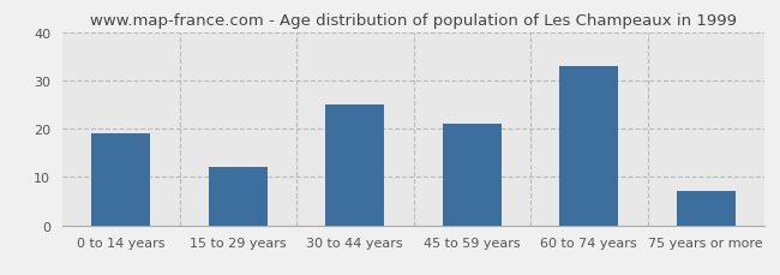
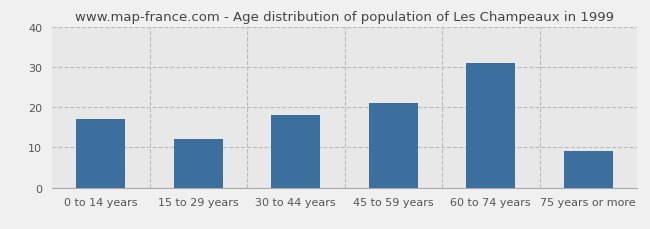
0 to 14 years: 19 -> 17
30 to 44 years: 25 -> 18
60 to 74 years: 33 -> 31
75 years or more: 7 -> 9
